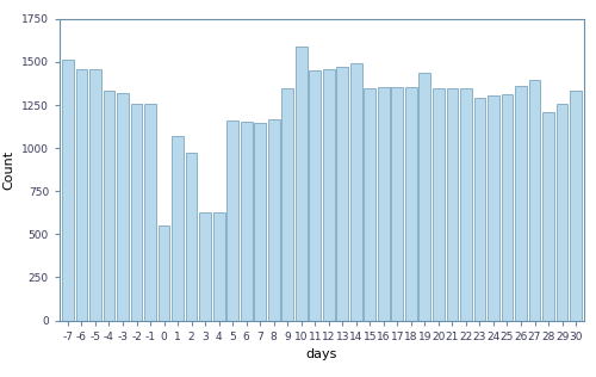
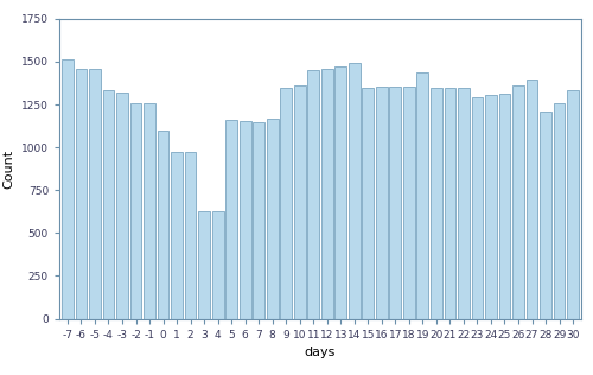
0: 550 -> 1100
1: 1070 -> 980
10: 1590 -> 1360
